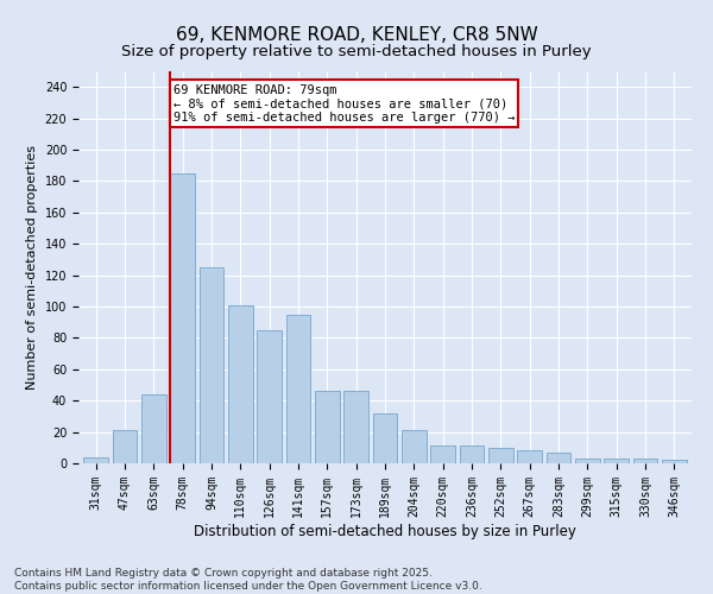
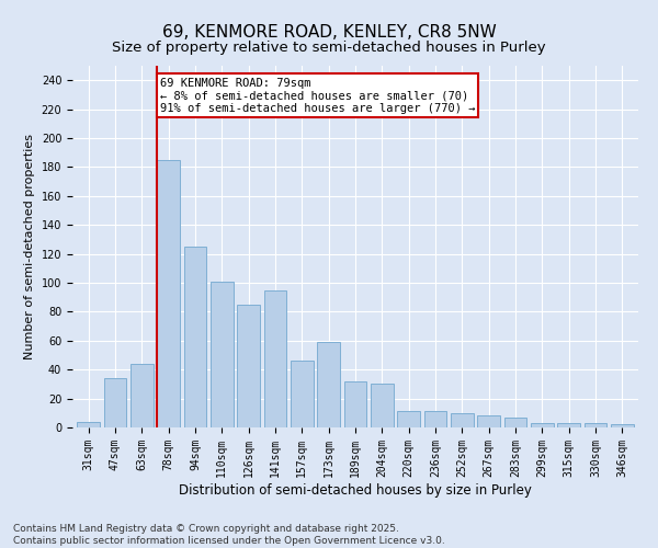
47sqm: 21 -> 34
173sqm: 46 -> 59
204sqm: 21 -> 30
